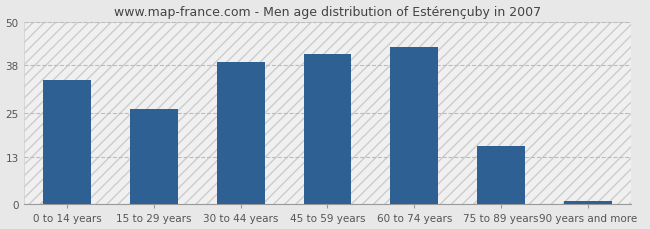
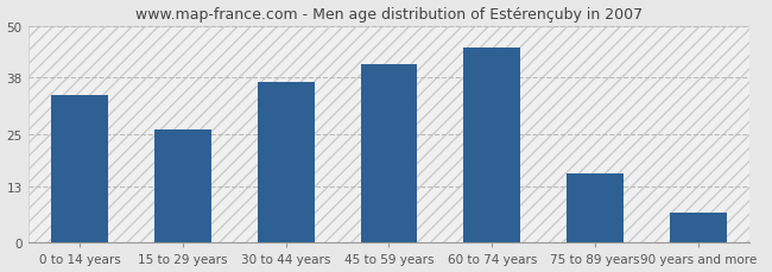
30 to 44 years: 39 -> 37
60 to 74 years: 43 -> 45
90 years and more: 1 -> 7
